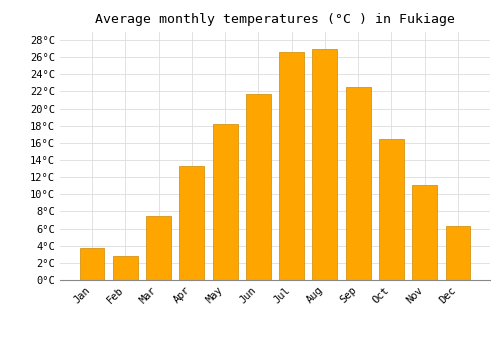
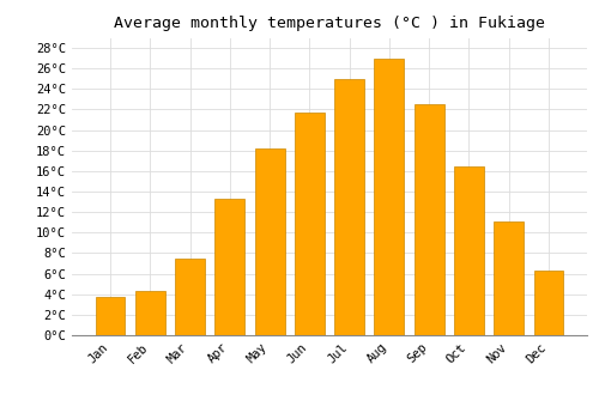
Feb: 2.8°C -> 4.3°C
Jul: 26.6°C -> 25.0°C
